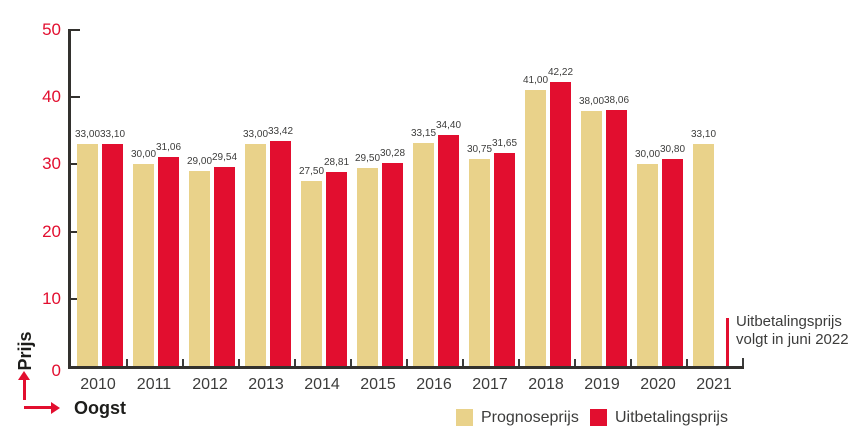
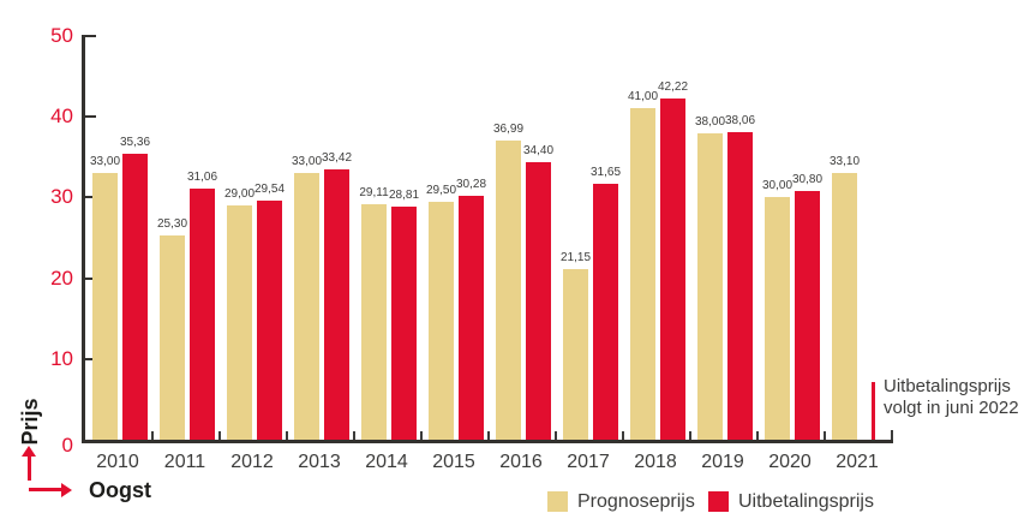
Uitbetalingsprijs/2010: 33,10 -> 35,36
Prognoseprijs/2011: 30,00 -> 25,30
Prognoseprijs/2014: 27,50 -> 29,11
Prognoseprijs/2016: 33,15 -> 36,99
Prognoseprijs/2017: 30,75 -> 21,15
